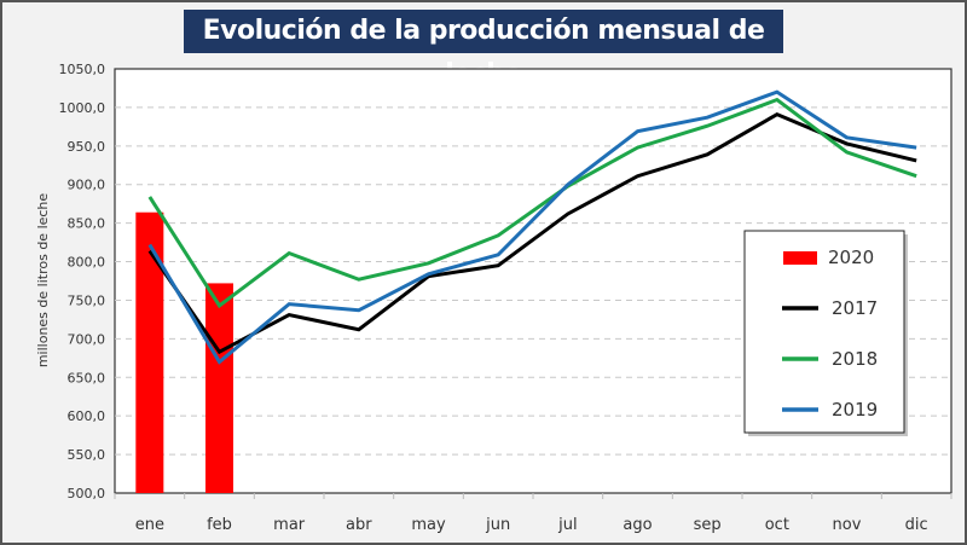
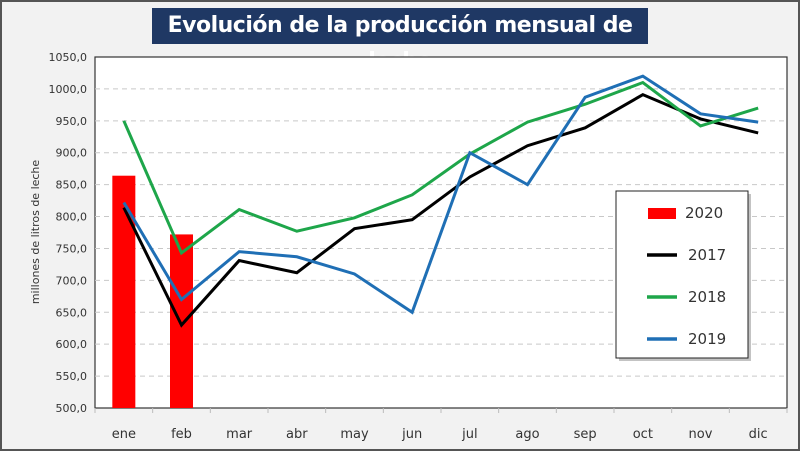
2018/ene: 880 -> 950
2017/feb: 680 -> 630
2019/may: 780 -> 710
2019/jun: 810 -> 650
2019/ago: 970 -> 850
2018/dic: 910 -> 970
